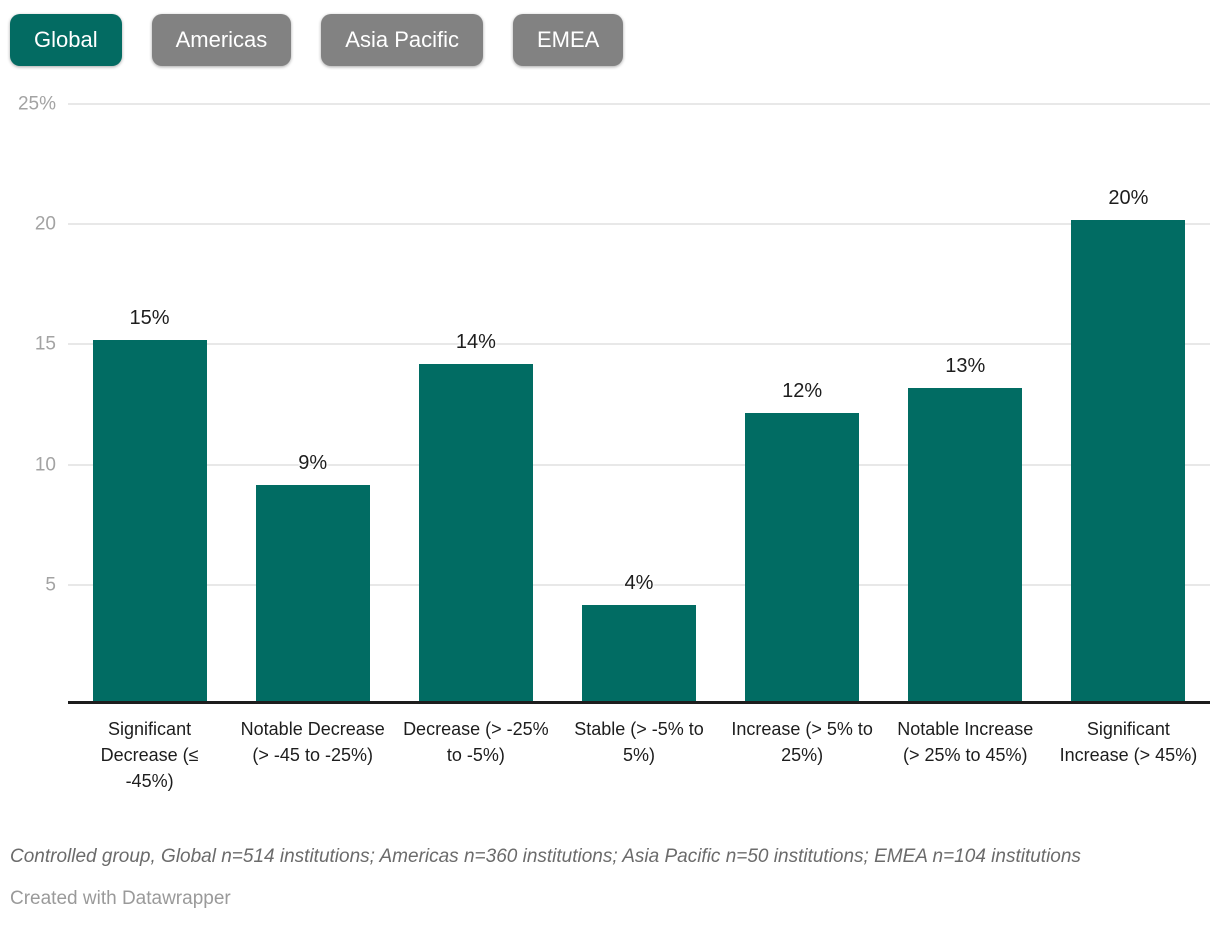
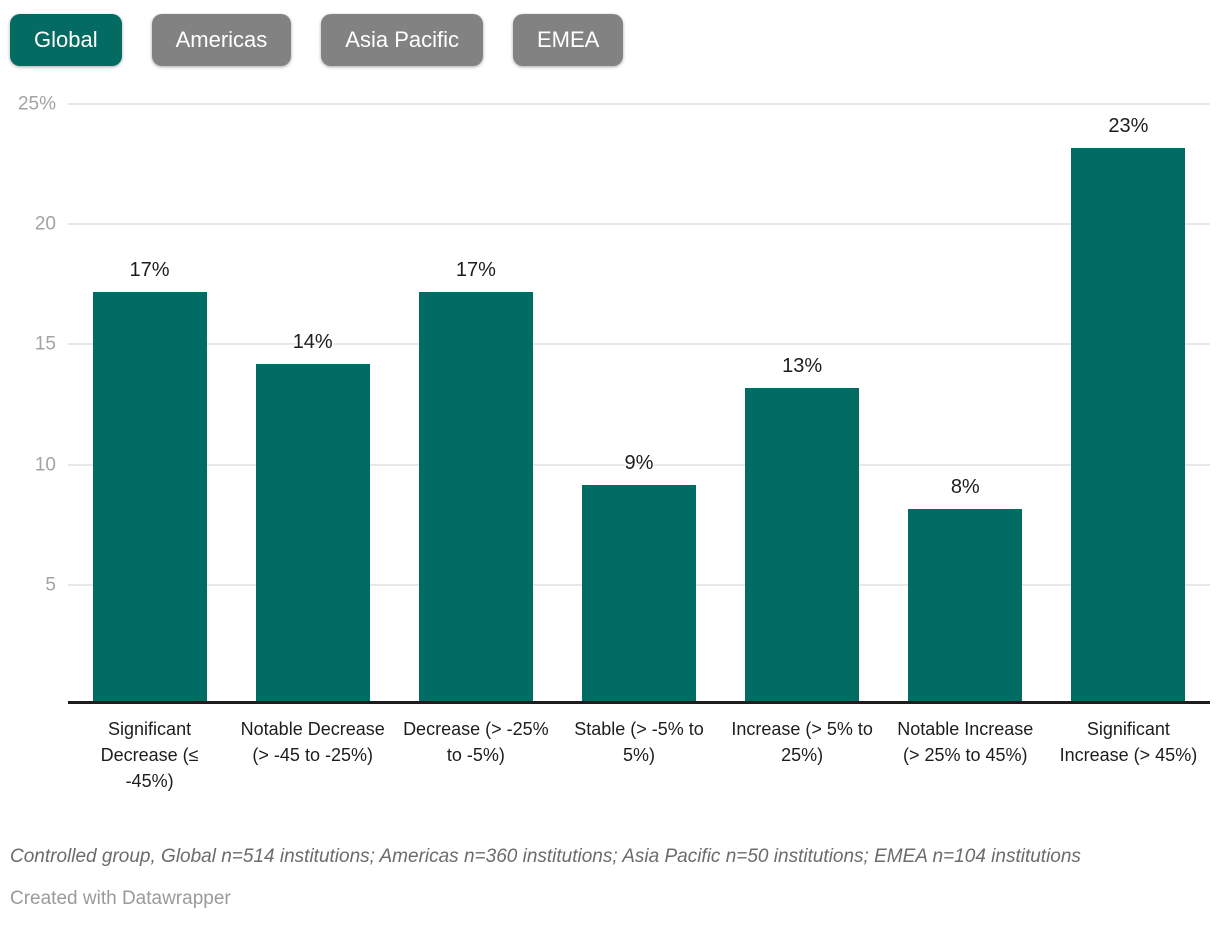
Significant Decrease (≤ -45%): 15% -> 17%
Notable Decrease (> -45 to -25%): 9% -> 14%
Decrease (> -25% to -5%): 14% -> 17%
Stable (> -5% to 5%): 4% -> 9%
Increase (> 5% to 25%): 12% -> 13%
Notable Increase (> 25% to 45%): 13% -> 8%
Significant Increase (> 45%): 20% -> 23%
